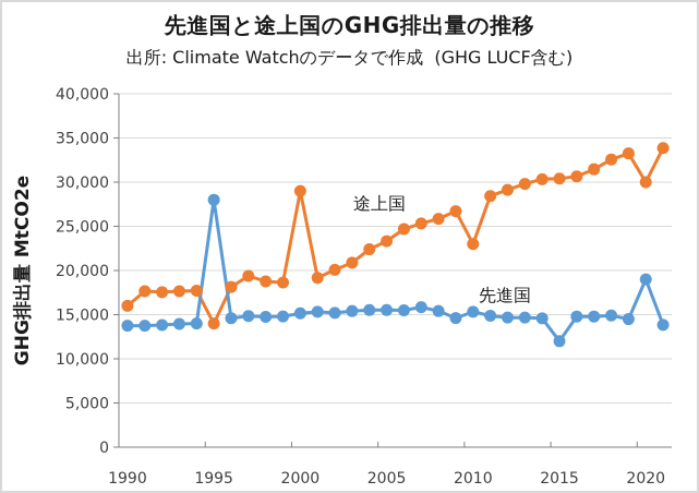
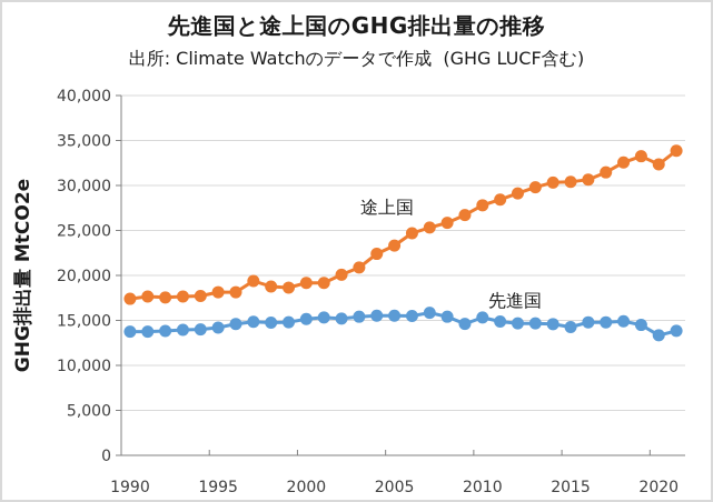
途上国/1990: 16000 -> 17000
途上国/1995: 14000 -> 18000
先進国/1995: 28000 -> 14000
途上国/2000: 29000 -> 19000
途上国/2010: 23000 -> 28000
先進国/2015: 12000 -> 14000
途上国/2020: 30000 -> 32000
先進国/2020: 19000 -> 13000
